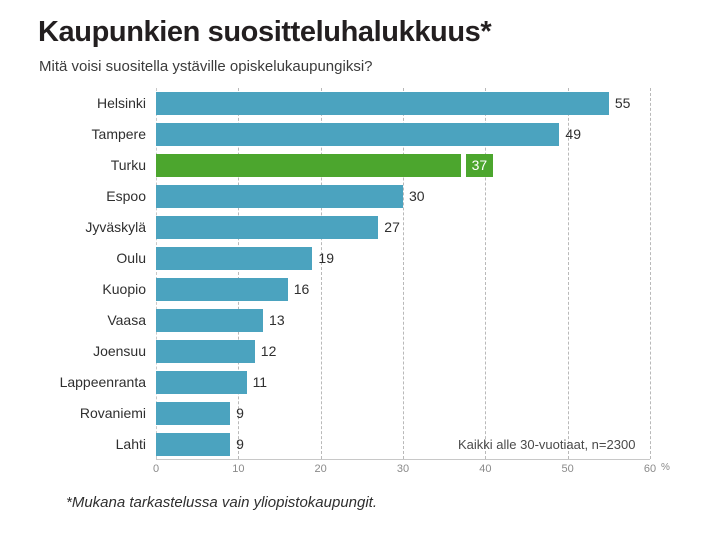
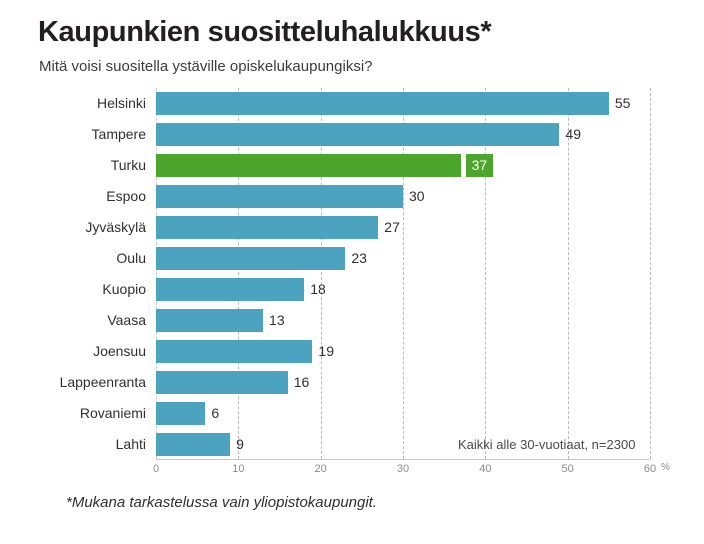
Oulu: 19 -> 23
Kuopio: 16 -> 18
Joensuu: 12 -> 19
Lappeenranta: 11 -> 16
Rovaniemi: 9 -> 6
